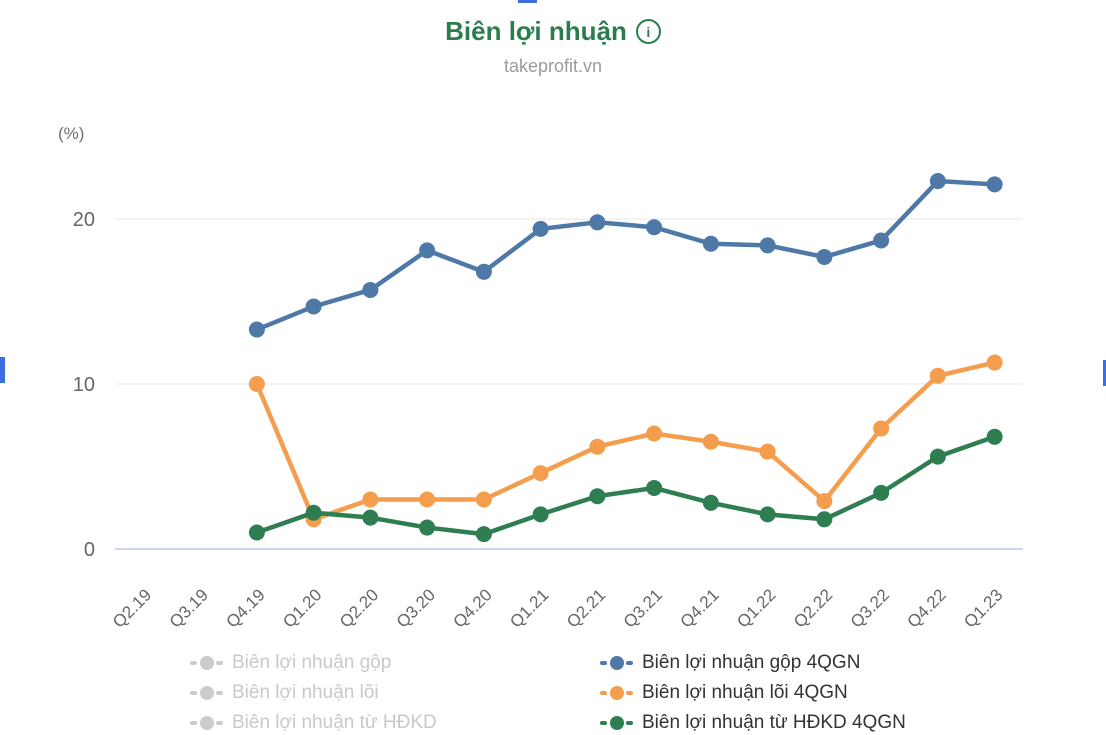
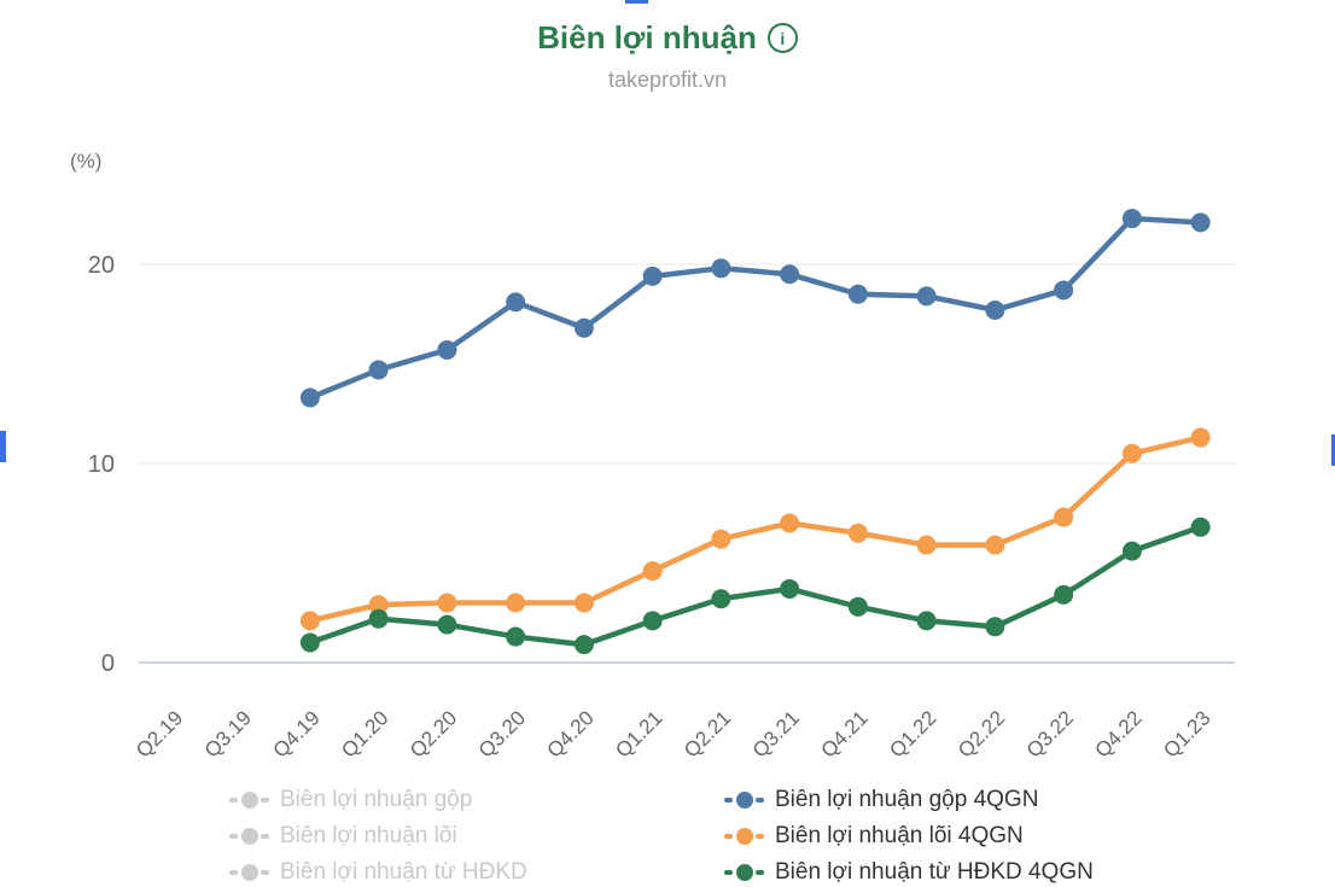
Biên lợi nhuận lõi 4QGN/Q4.19: 10.0 -> 2.1
Biên lợi nhuận lõi 4QGN/Q1.20: 1.8 -> 2.9
Biên lợi nhuận lõi 4QGN/Q2.22: 2.9 -> 5.9
